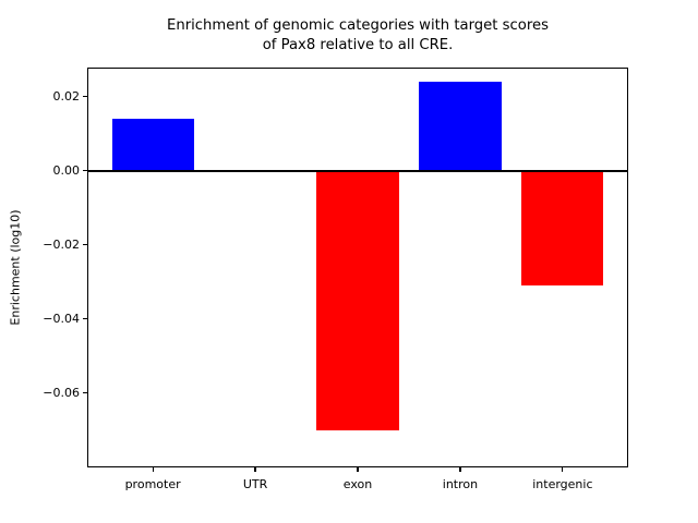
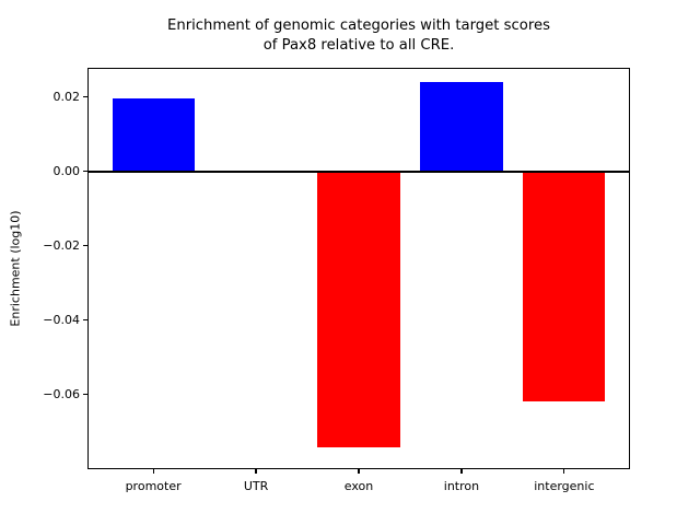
promoter: 0.014 -> 0.020
exon: -0.070 -> -0.074
intergenic: -0.031 -> -0.062
